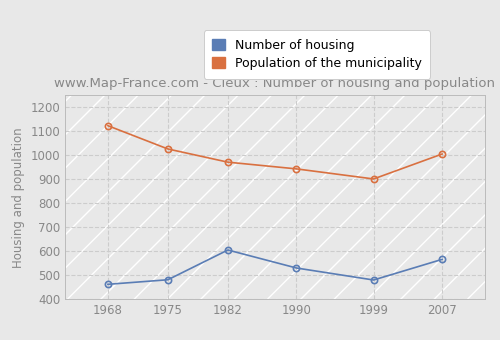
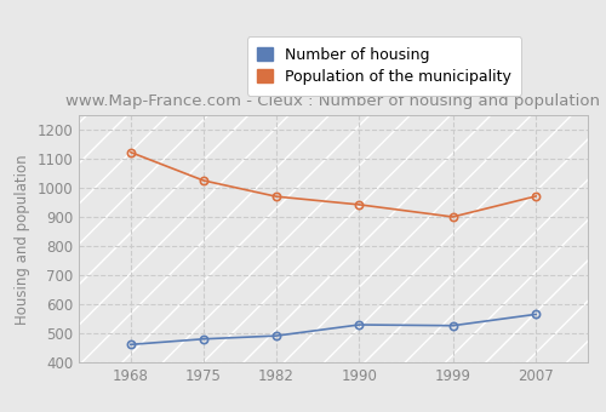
Number of housing/1982: 605 -> 492
Number of housing/1999: 480 -> 527
Population of the municipality/2007: 1005 -> 972
